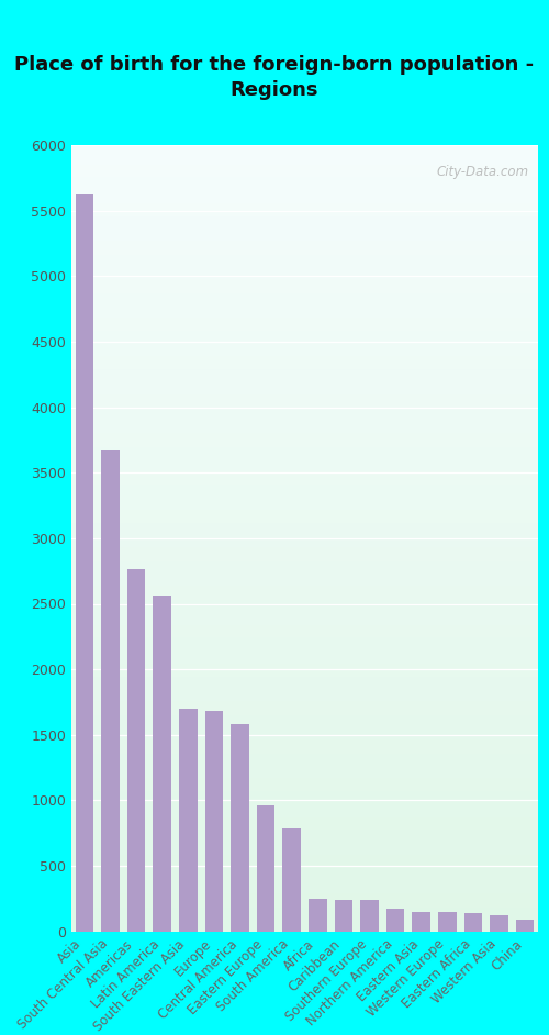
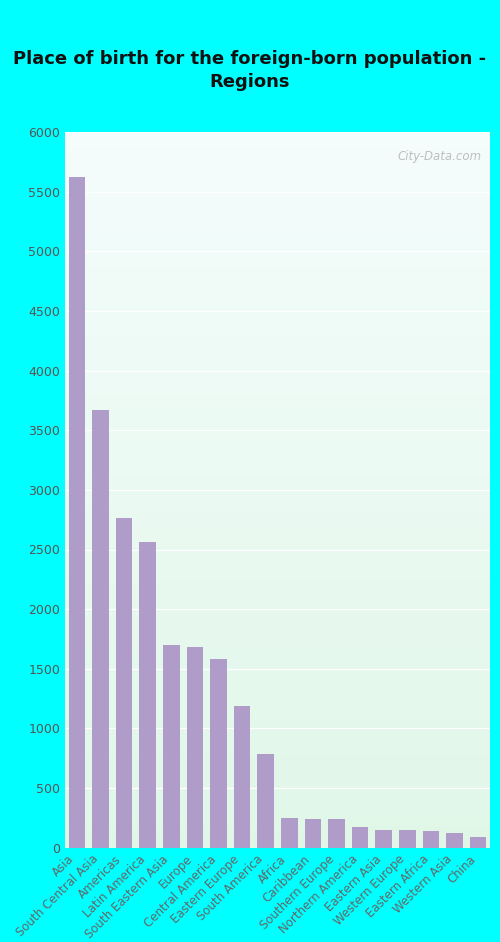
Eastern Europe: 960 -> 1190
